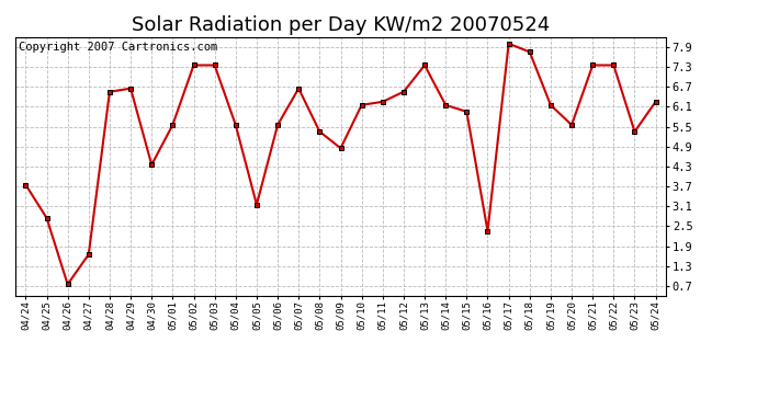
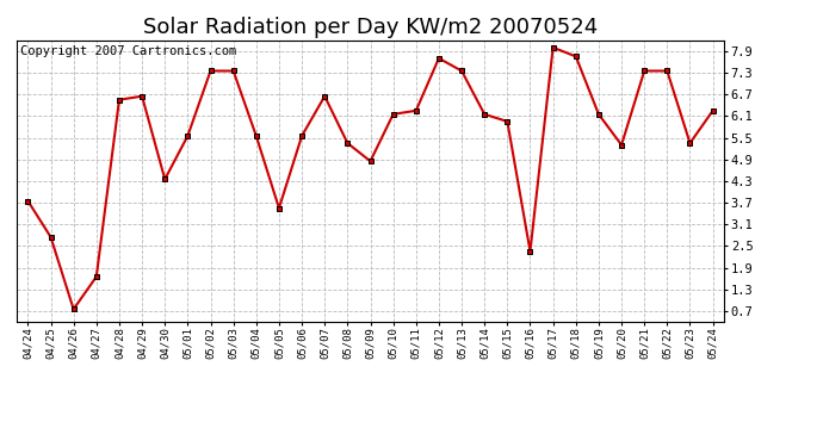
05/05: 3.15 -> 3.55
05/12: 6.55 -> 7.70
05/20: 5.55 -> 5.30
